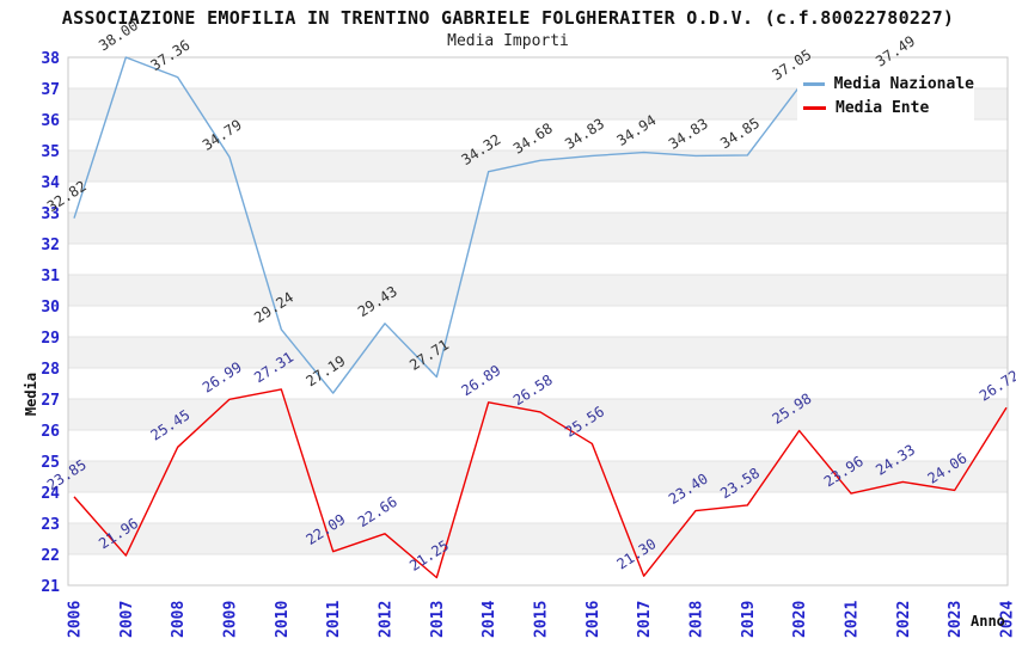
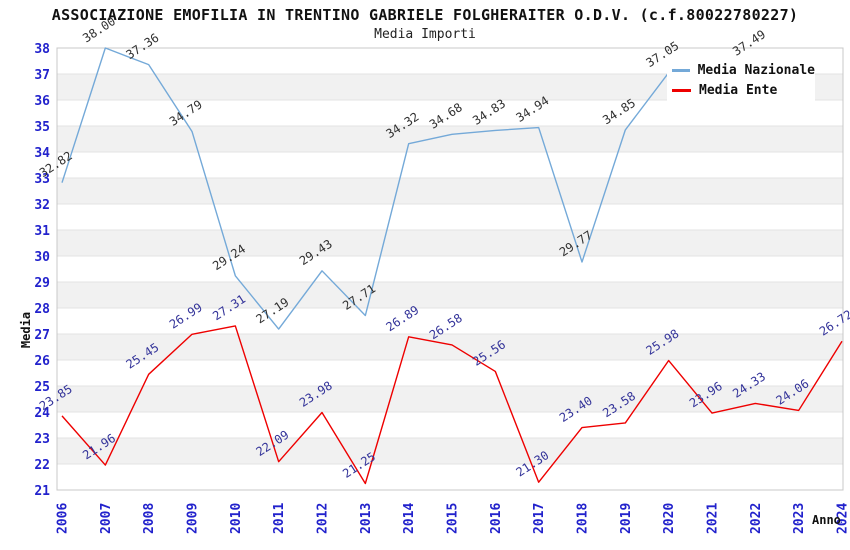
Media Ente/2012: 22.66 -> 23.98
Media Nazionale/2018: 34.83 -> 29.77
